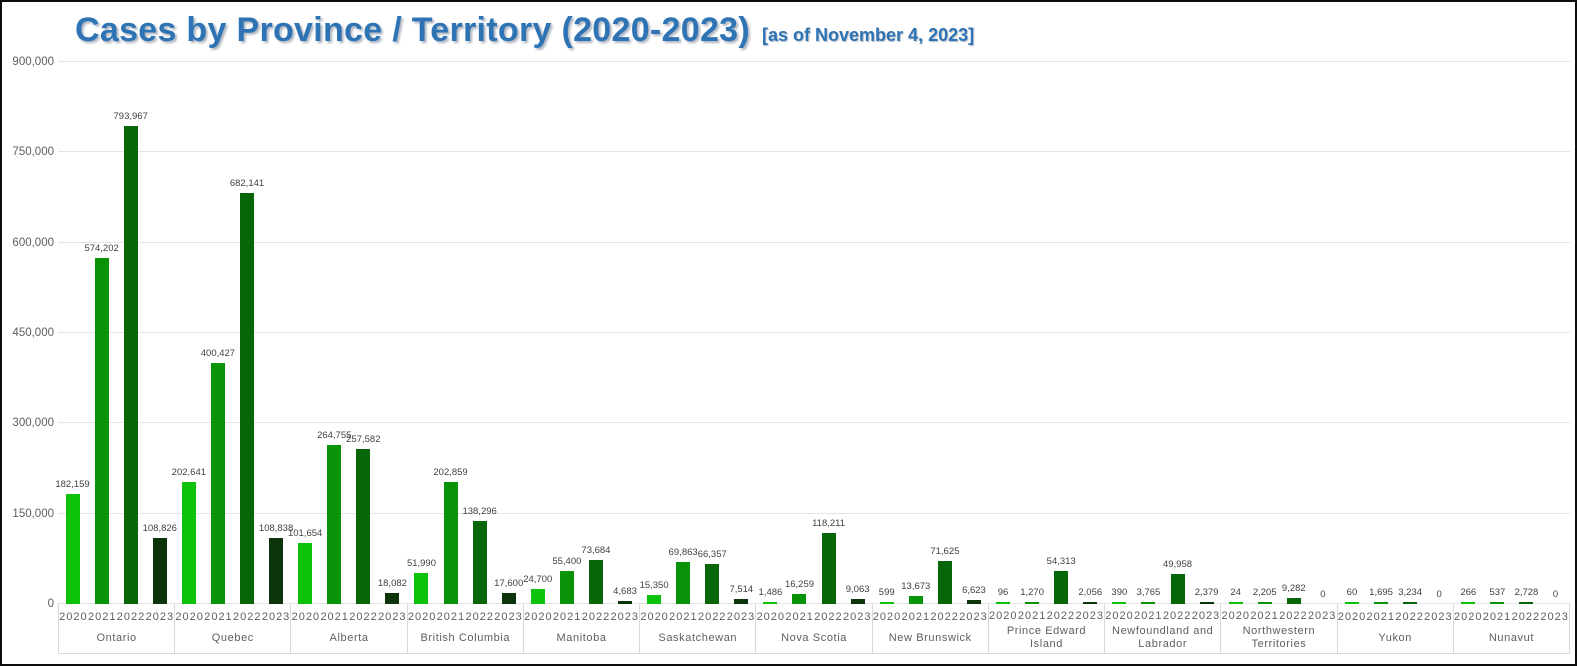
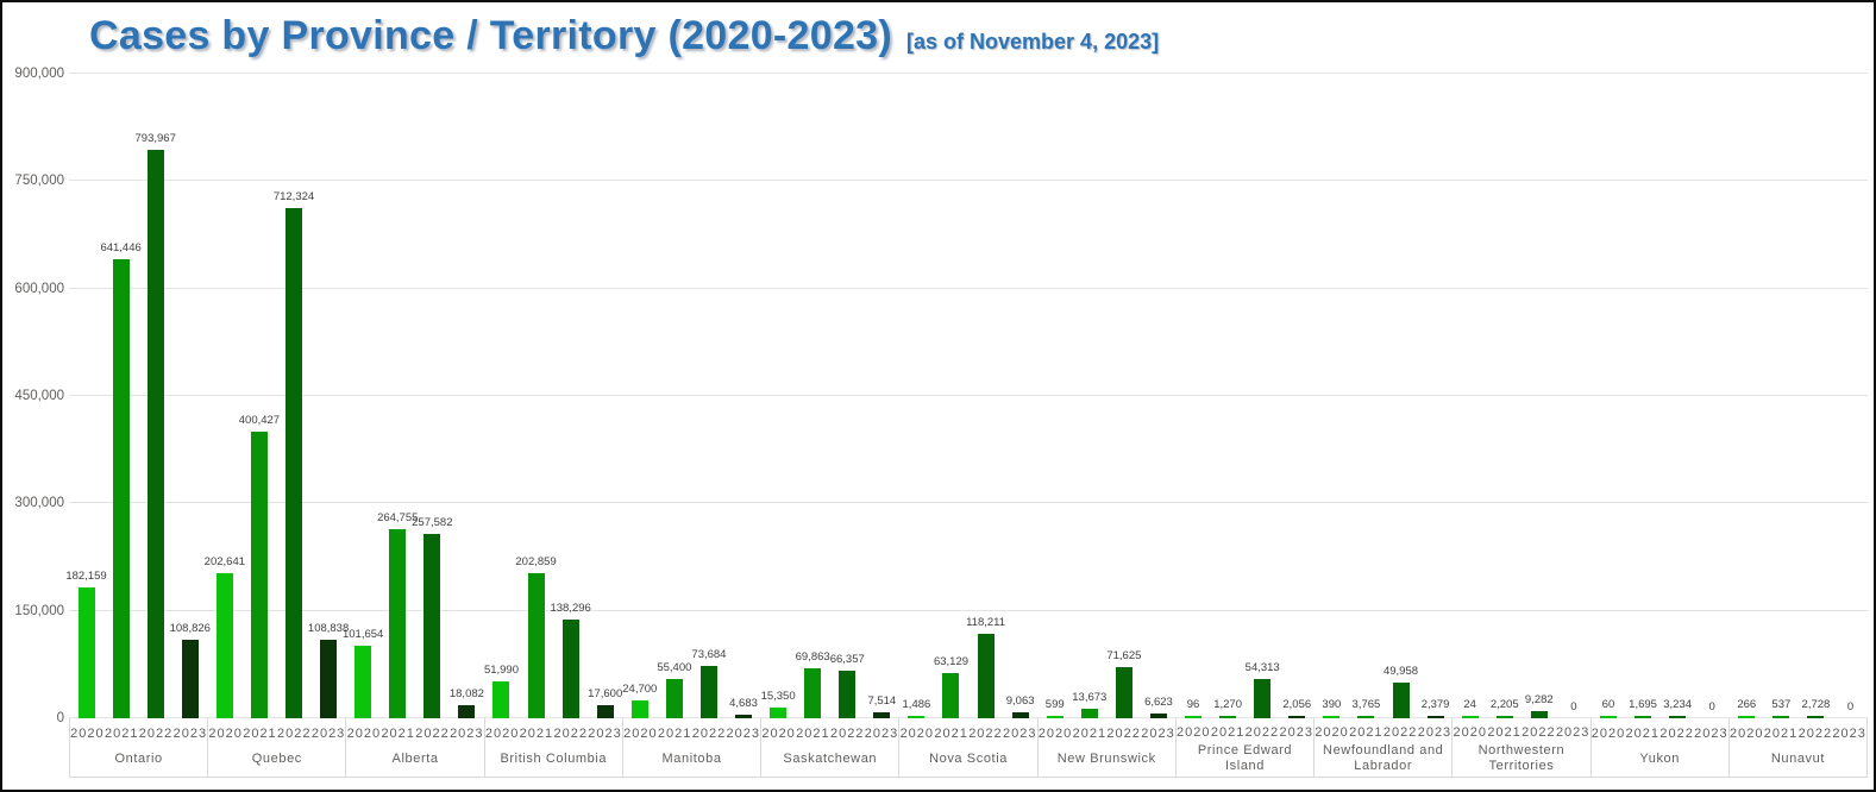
2021/Ontario: 574,202 -> 641,446
2022/Quebec: 682,141 -> 712,324
2021/Nova Scotia: 16,259 -> 63,129
